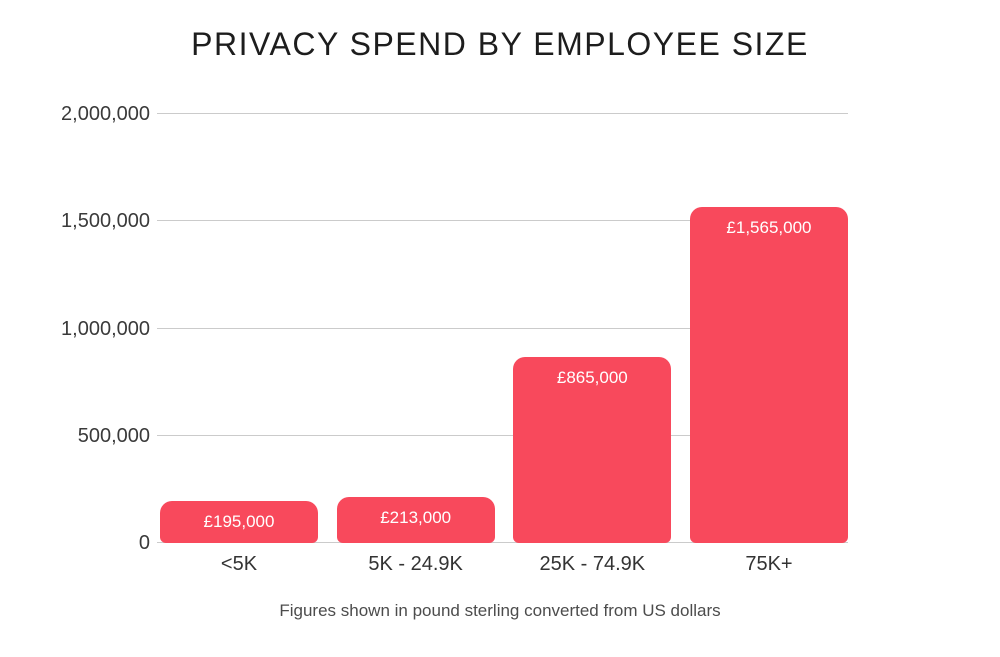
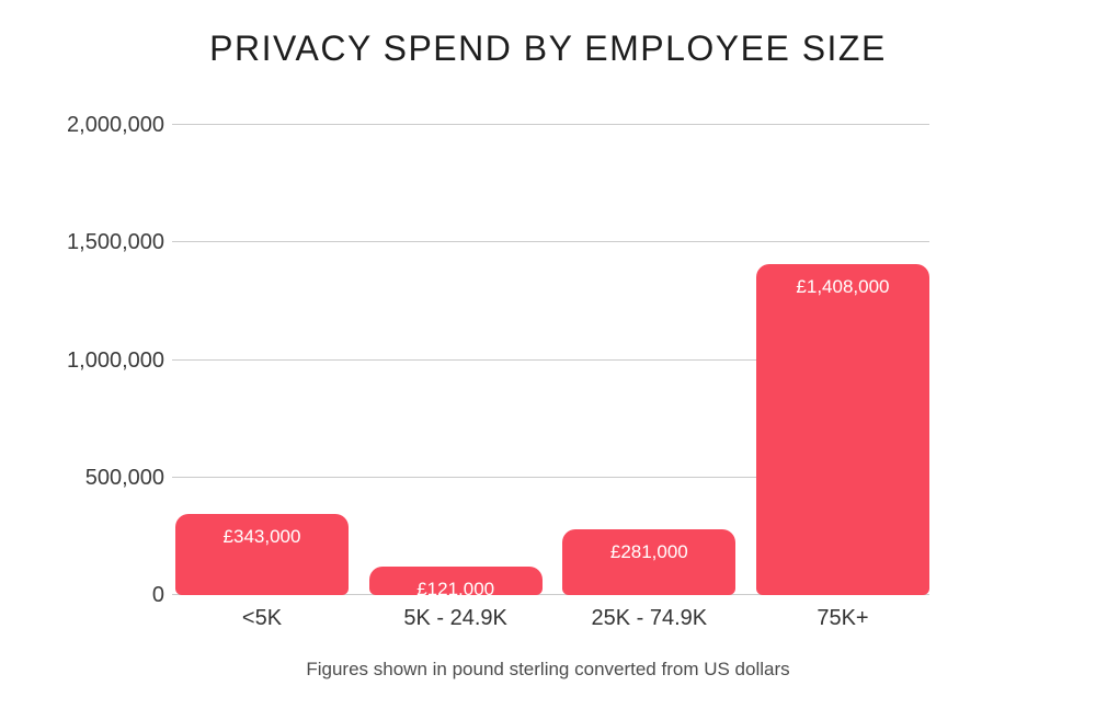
<5K: £195,000 -> £343,000
5K - 24.9K: £213,000 -> £121,000
25K - 74.9K: £865,000 -> £281,000
75K+: £1,565,000 -> £1,408,000
